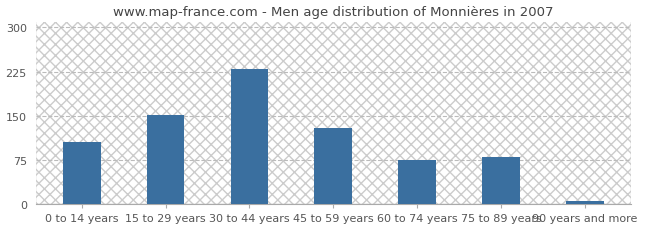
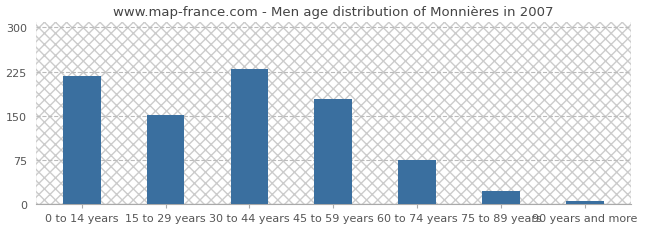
0 to 14 years: 106 -> 218
45 to 59 years: 130 -> 178
75 to 89 years: 80 -> 22
